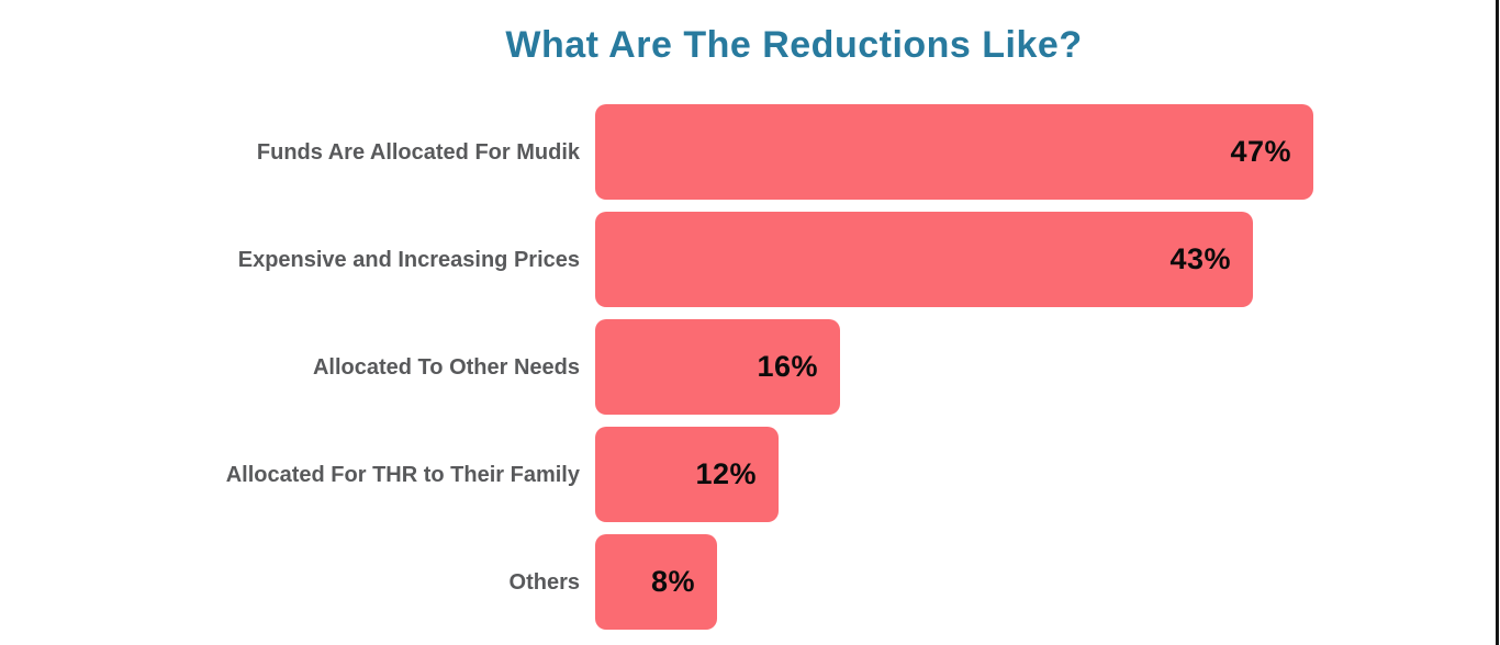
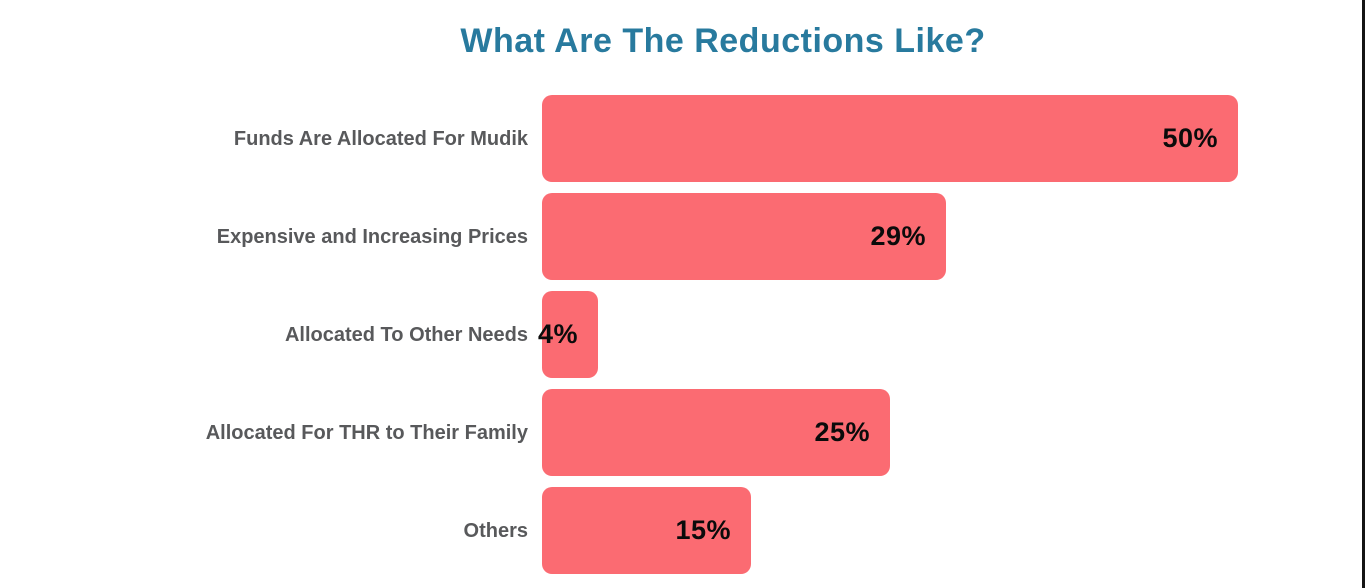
Funds Are Allocated For Mudik: 47% -> 50%
Expensive and Increasing Prices: 43% -> 29%
Allocated To Other Needs: 16% -> 4%
Allocated For THR to Their Family: 12% -> 25%
Others: 8% -> 15%
